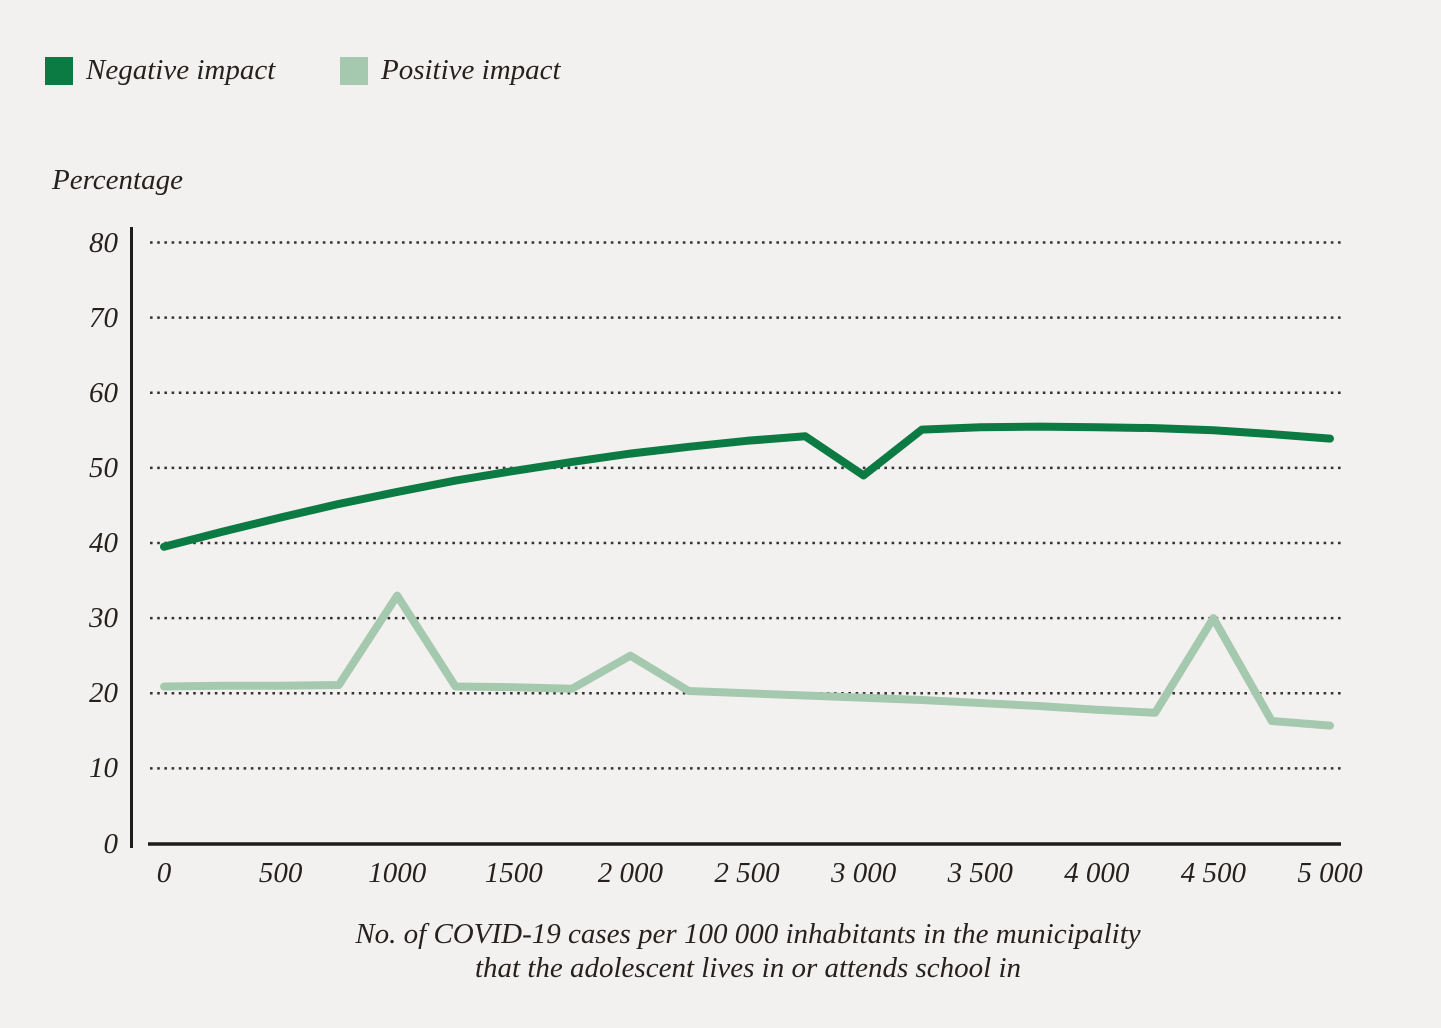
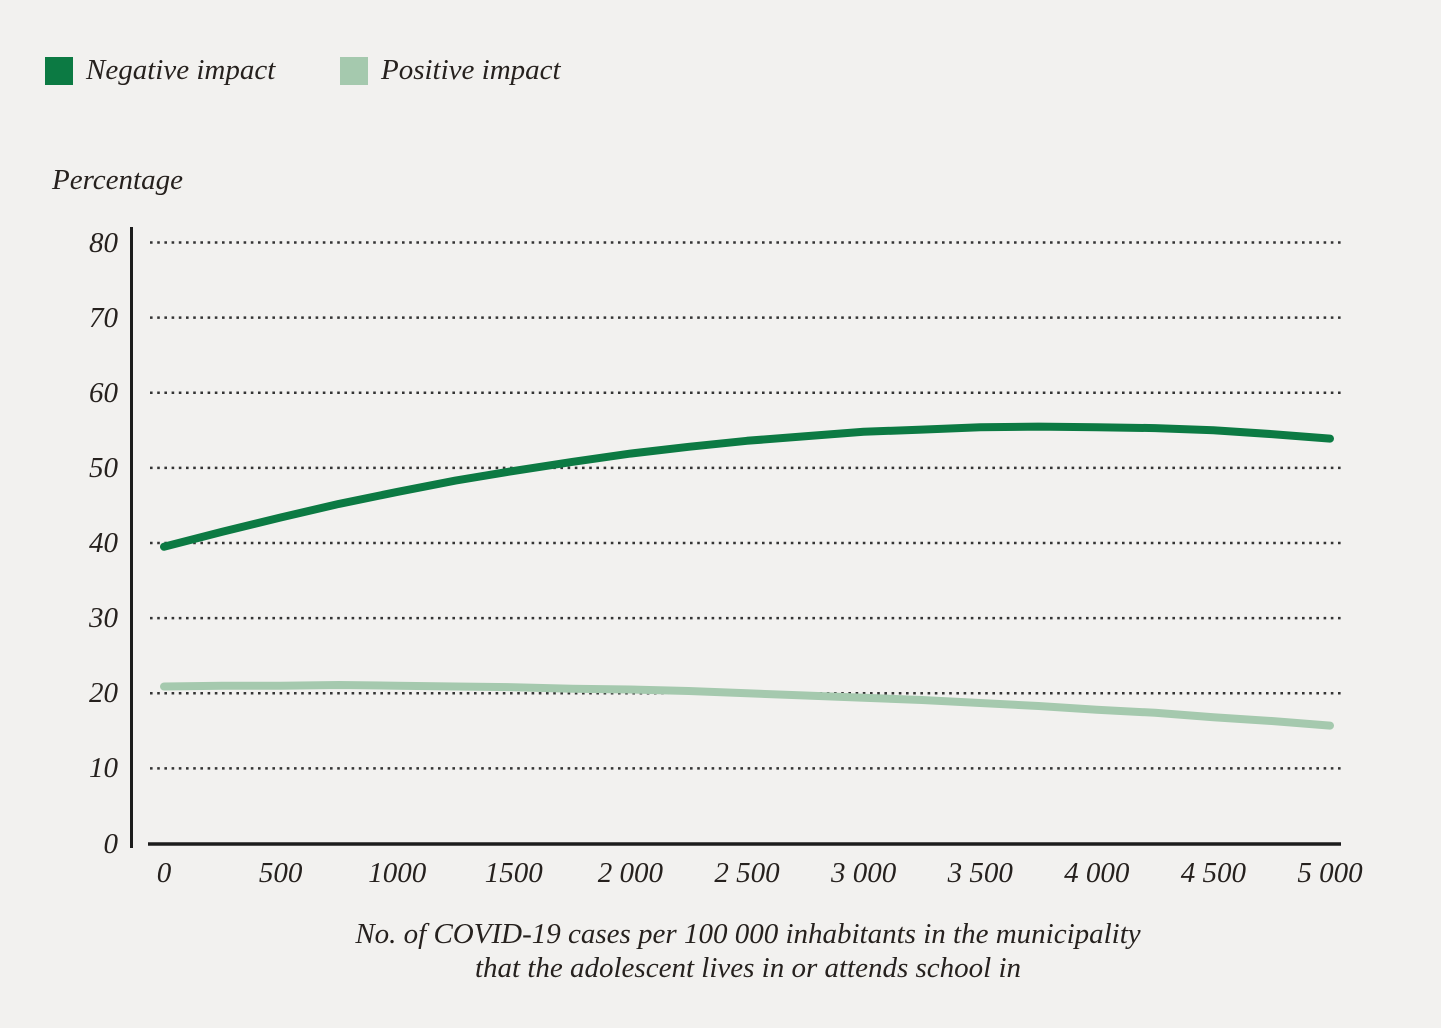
Positive impact/1000: 33 -> 21
Positive impact/2000: 25 -> 20
Negative impact/3000: 49 -> 55
Positive impact/4500: 30 -> 17
